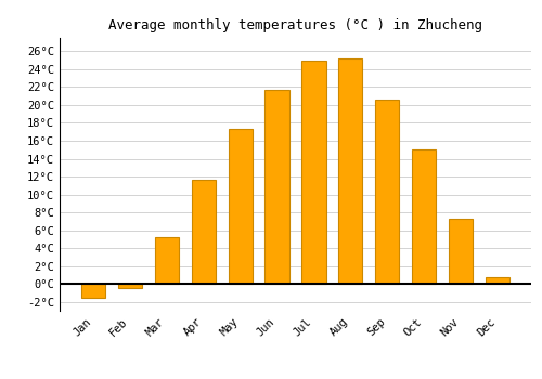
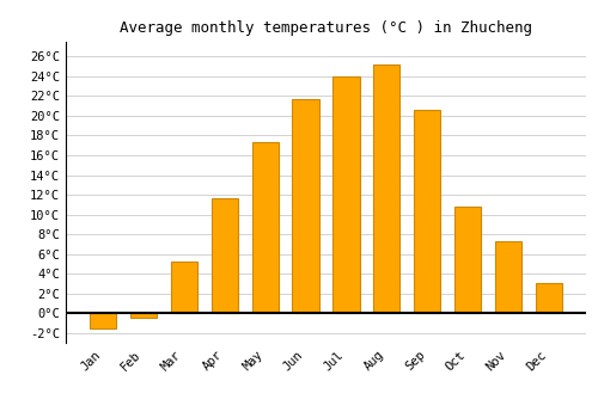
Jul: 25.0°C -> 24.0°C
Oct: 15.0°C -> 10.8°C
Dec: 0.8°C -> 3.0°C
